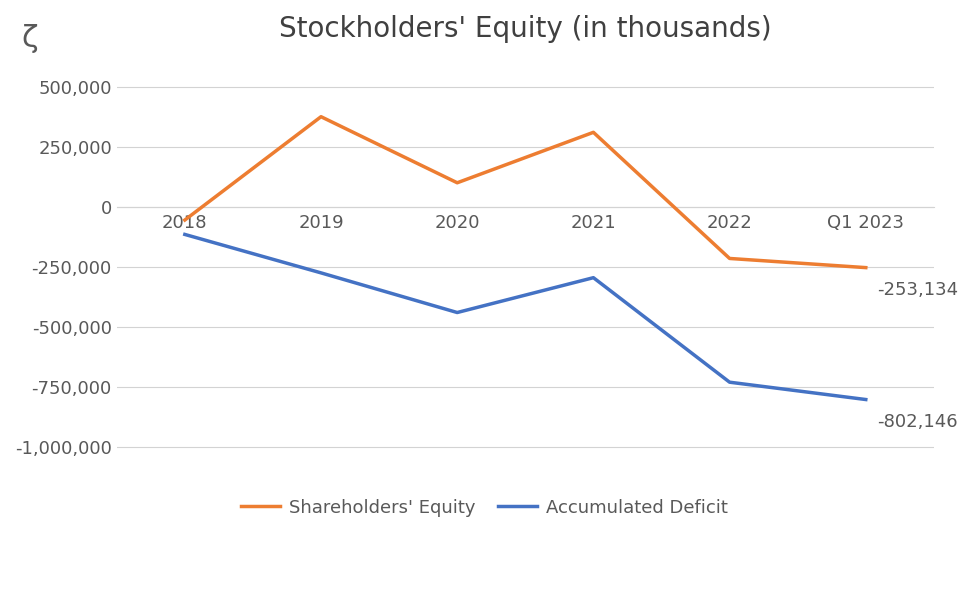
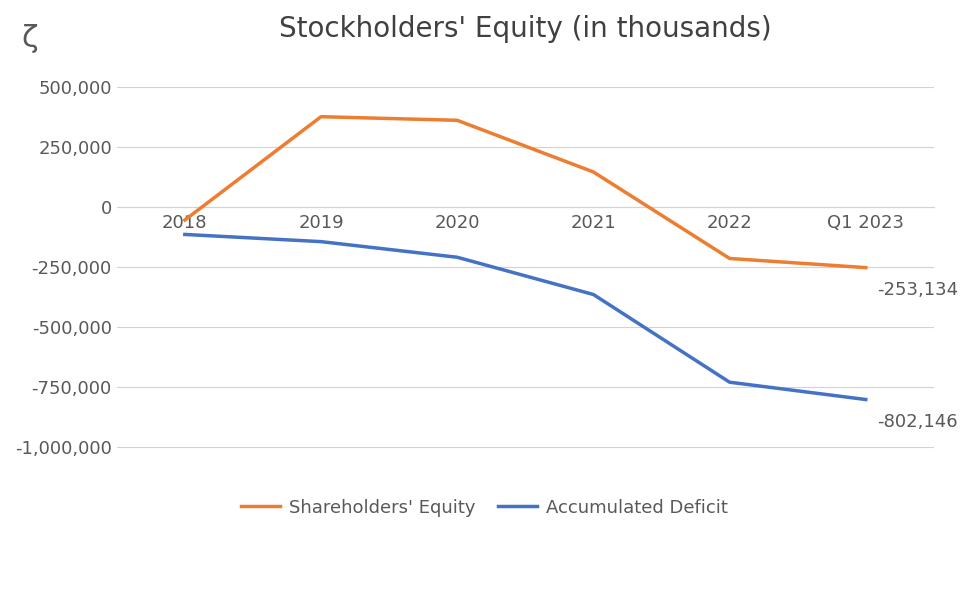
Accumulated Deficit/2019: -275,000 -> -145,000
Shareholders' Equity/2020: 100,000 -> 360,000
Accumulated Deficit/2020: -440,000 -> -210,000
Shareholders' Equity/2021: 310,000 -> 145,000
Accumulated Deficit/2021: -295,000 -> -365,000
